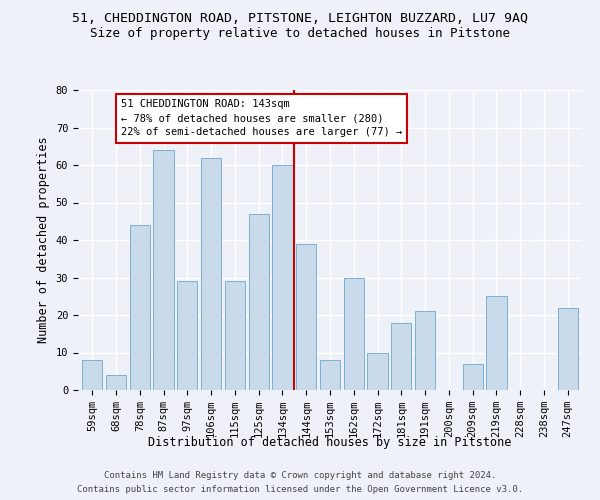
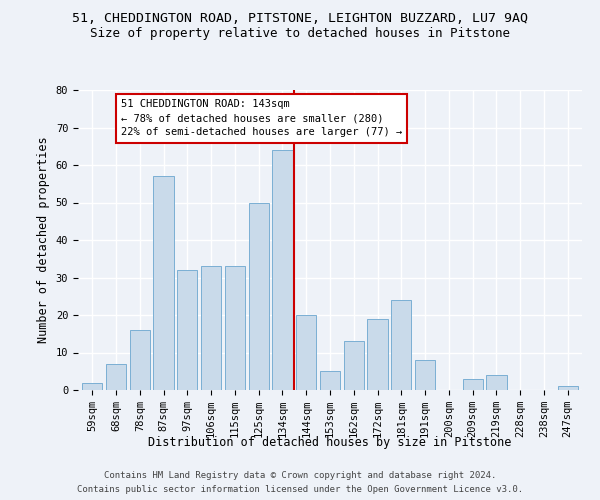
59sqm: 8 -> 2
68sqm: 4 -> 7
78sqm: 44 -> 16
87sqm: 64 -> 57
97sqm: 29 -> 32
106sqm: 62 -> 33
115sqm: 29 -> 33
125sqm: 47 -> 50
134sqm: 60 -> 64
144sqm: 39 -> 20
153sqm: 8 -> 5
162sqm: 30 -> 13
172sqm: 10 -> 19
181sqm: 18 -> 24
191sqm: 21 -> 8
209sqm: 7 -> 3
219sqm: 25 -> 4
247sqm: 22 -> 1
